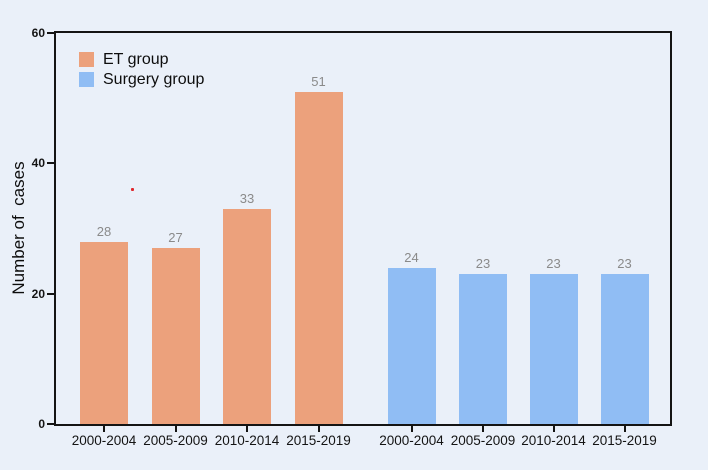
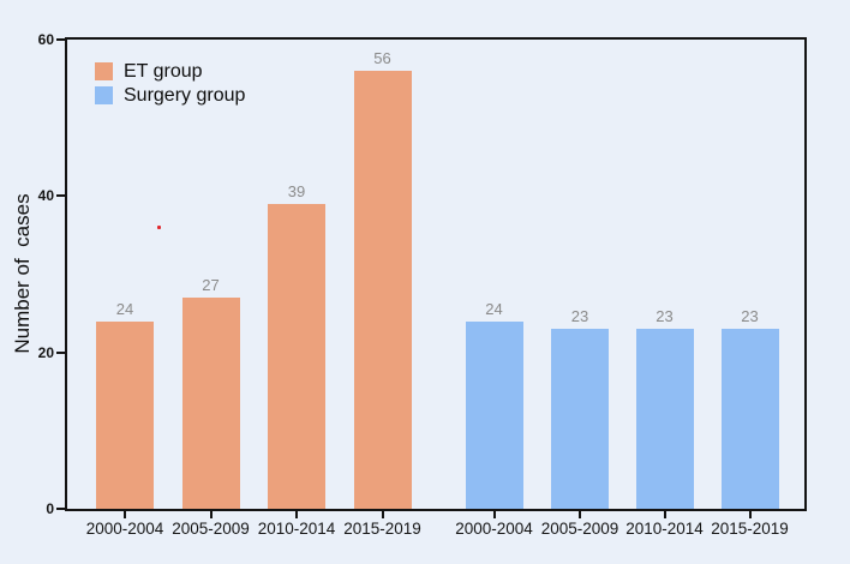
ET group/2000-2004: 28 -> 24
ET group/2010-2014: 33 -> 39
ET group/2015-2019: 51 -> 56
